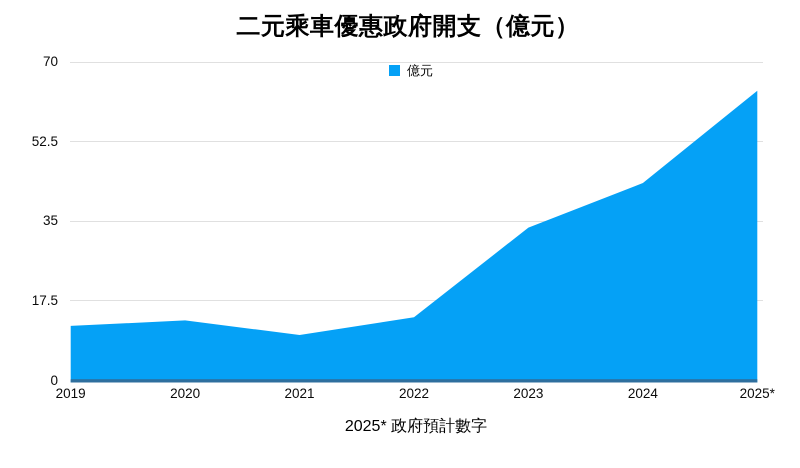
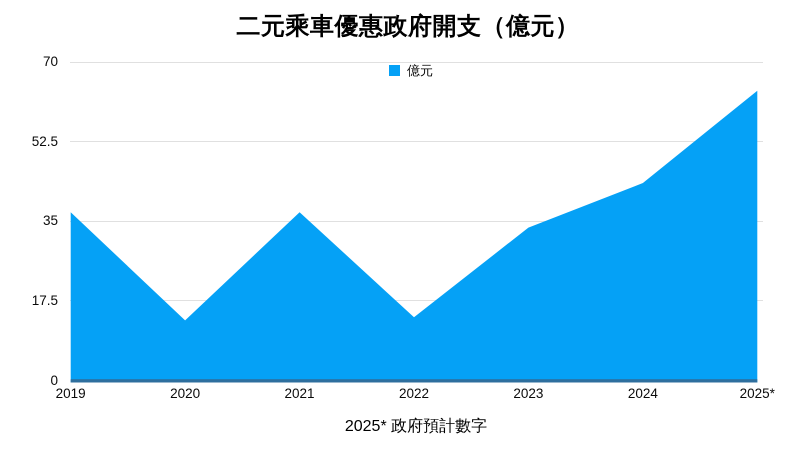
2019: 12 -> 37
2021: 10 -> 37
